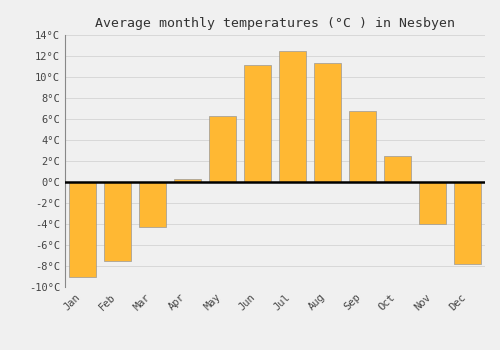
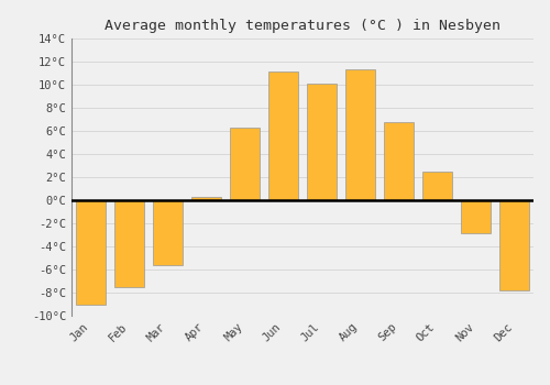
Mar: -4.3°C -> -5.6°C
Jul: 12.5°C -> 10.1°C
Nov: -4.0°C -> -2.9°C
